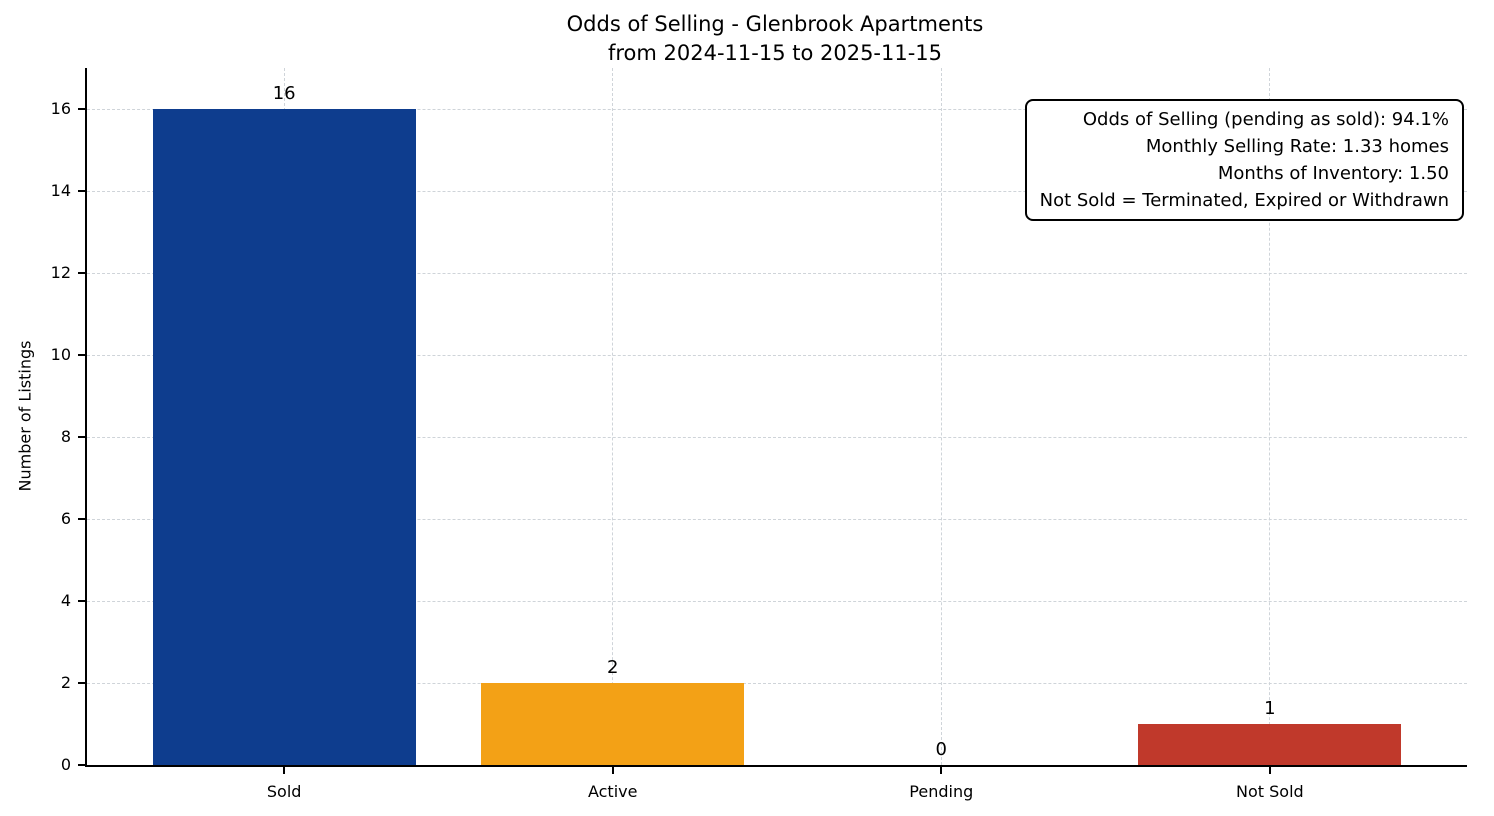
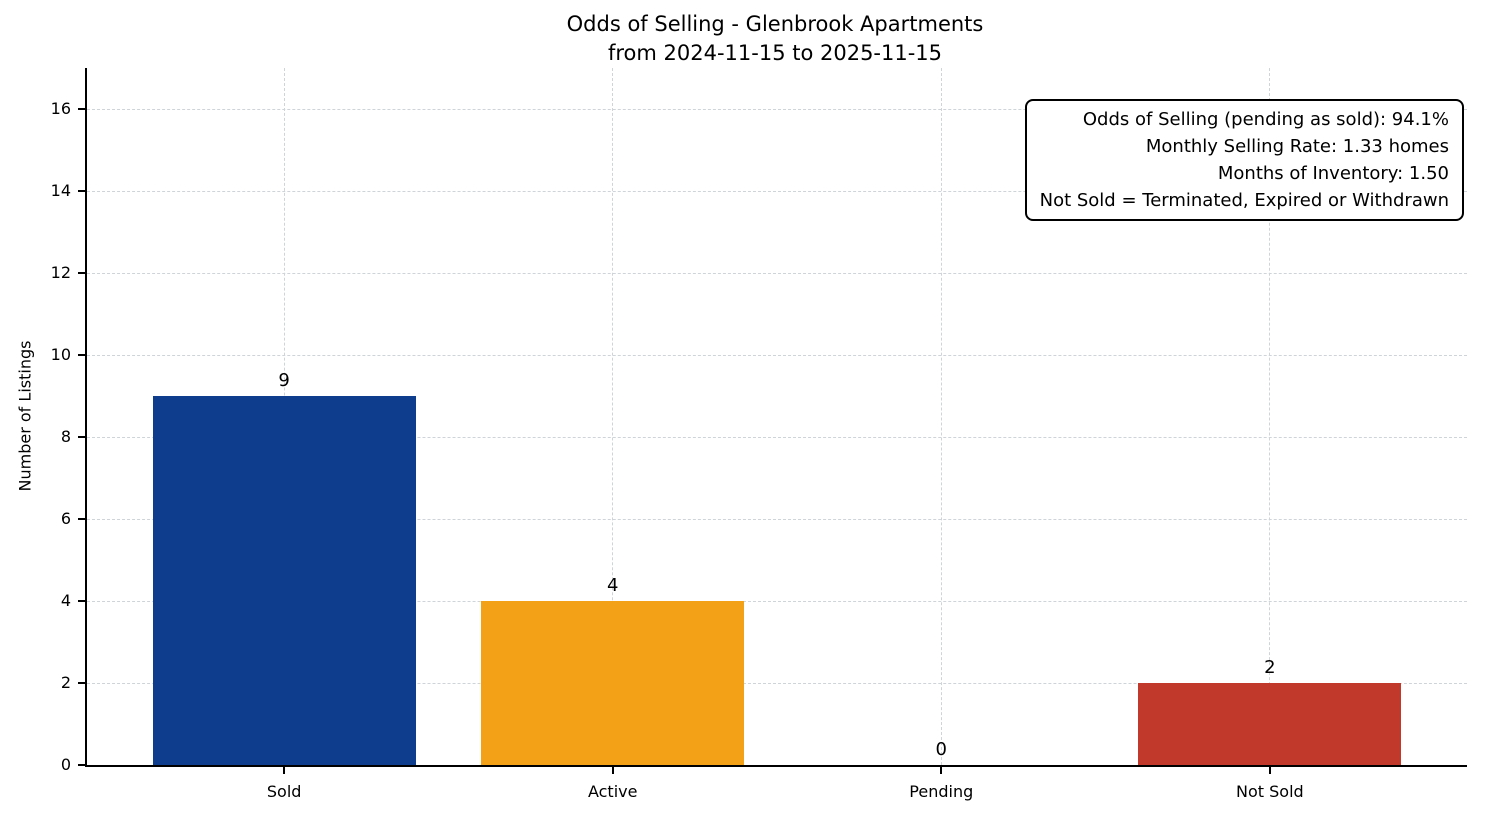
Sold: 16 -> 9
Active: 2 -> 4
Not Sold: 1 -> 2
